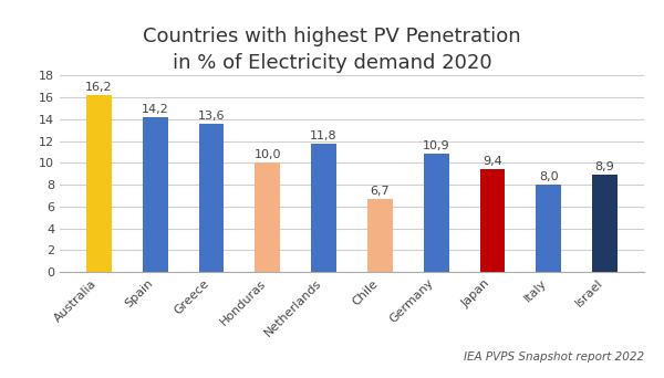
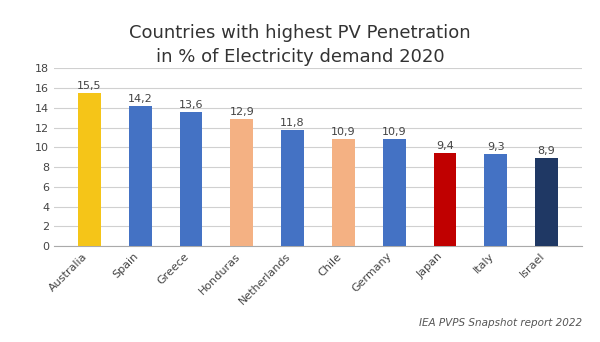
Australia: 16,2 -> 15,5
Honduras: 10,0 -> 12,9
Chile: 6,7 -> 10,9
Italy: 8,0 -> 9,3
